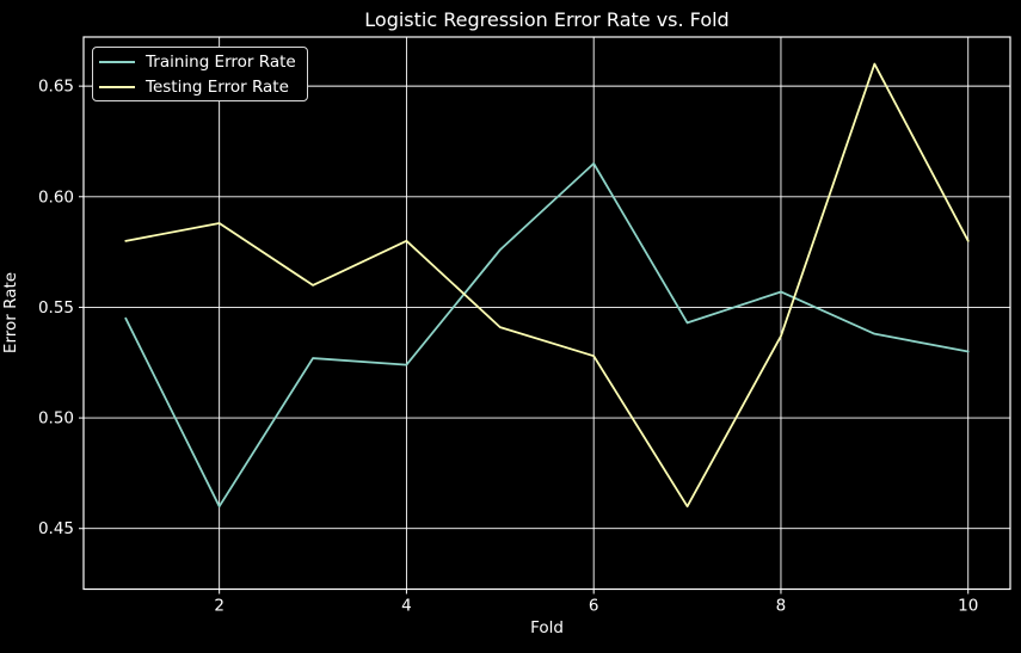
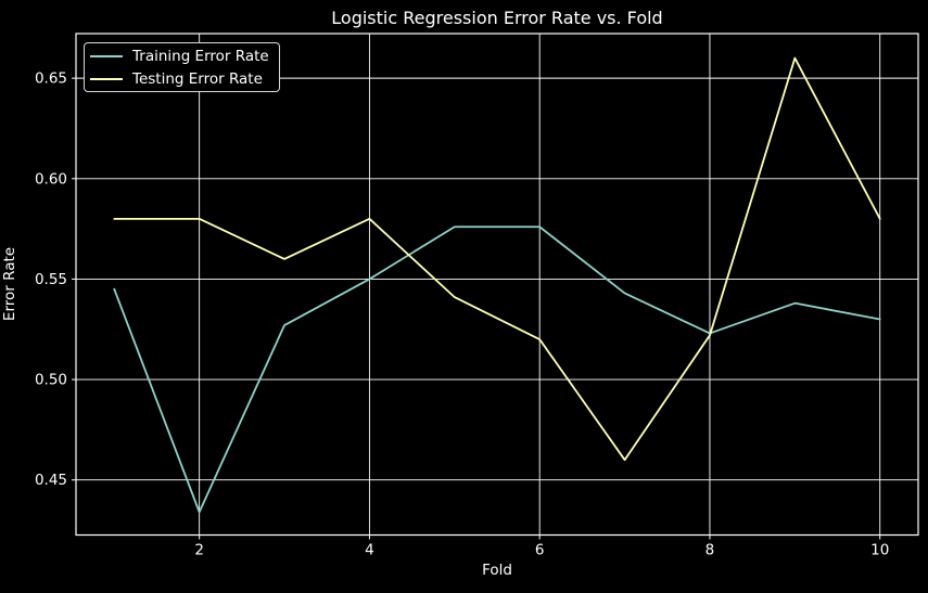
Training Error Rate/2: 0.460 -> 0.434
Testing Error Rate/2: 0.588 -> 0.580
Training Error Rate/4: 0.524 -> 0.550
Training Error Rate/6: 0.615 -> 0.576
Testing Error Rate/6: 0.528 -> 0.520
Training Error Rate/8: 0.557 -> 0.523
Testing Error Rate/8: 0.537 -> 0.522
